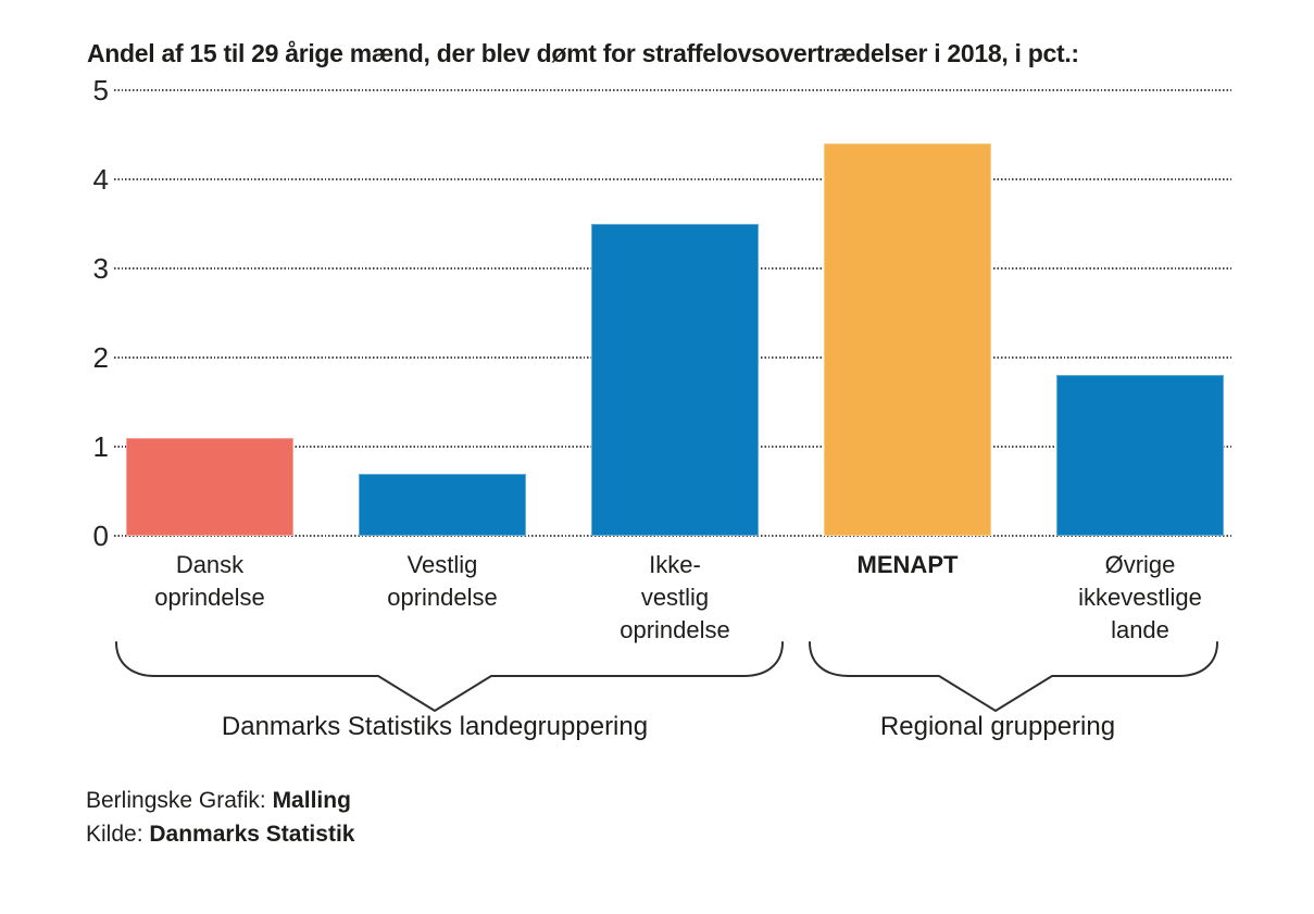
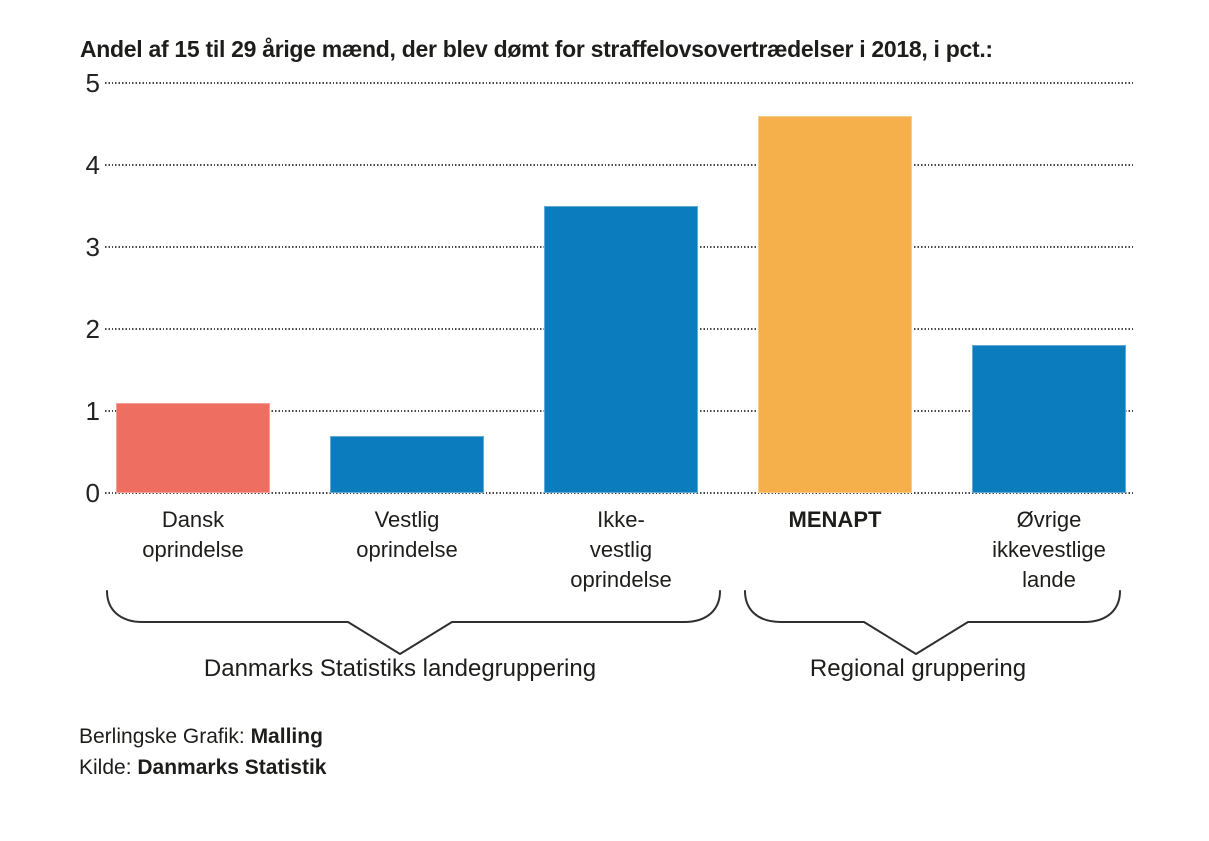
MENAPT: 4.4 -> 4.6
